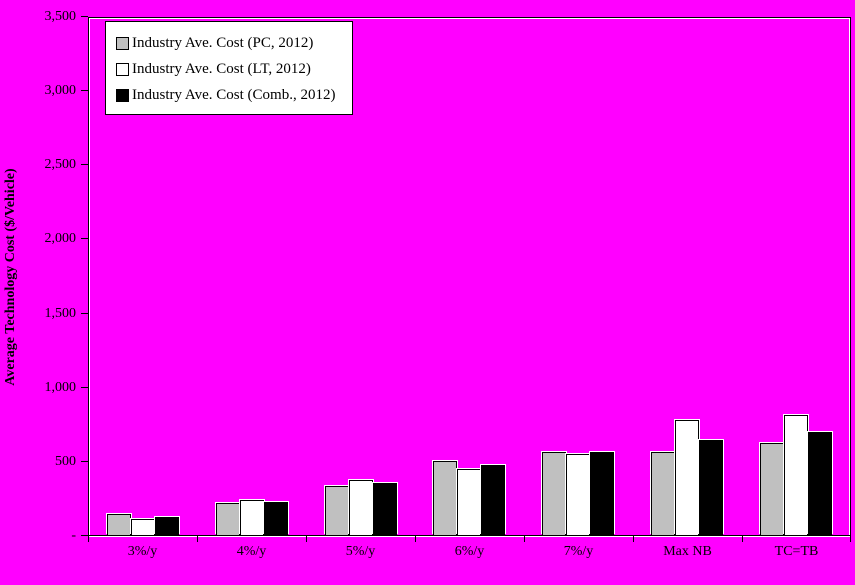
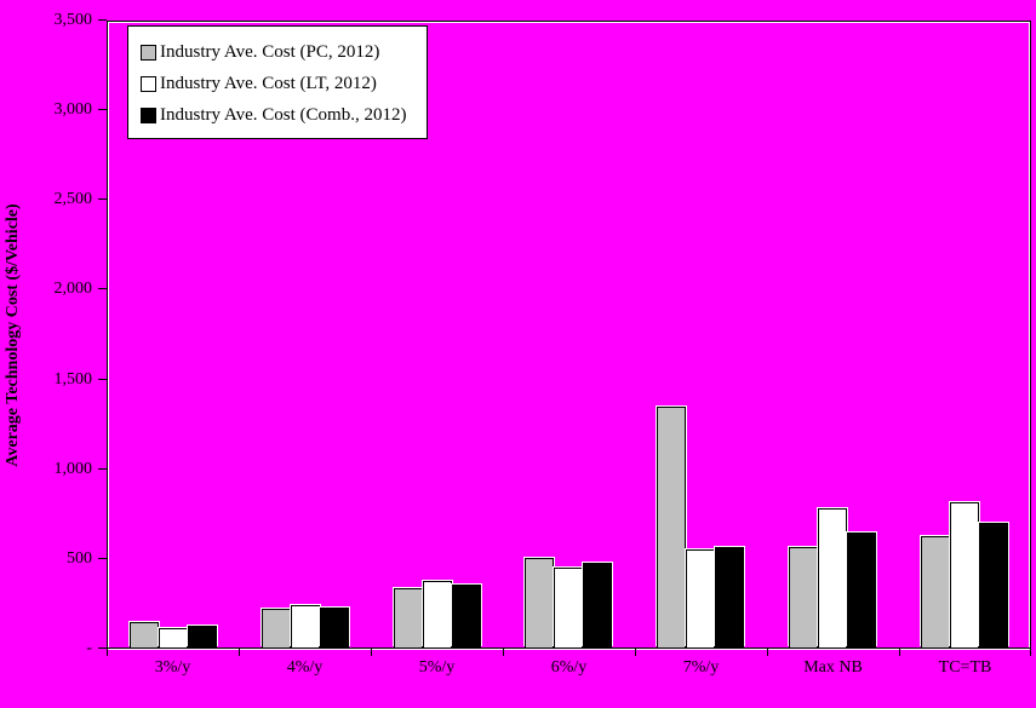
Industry Ave. Cost (PC, 2012)/7%/y: 560 -> 1350
